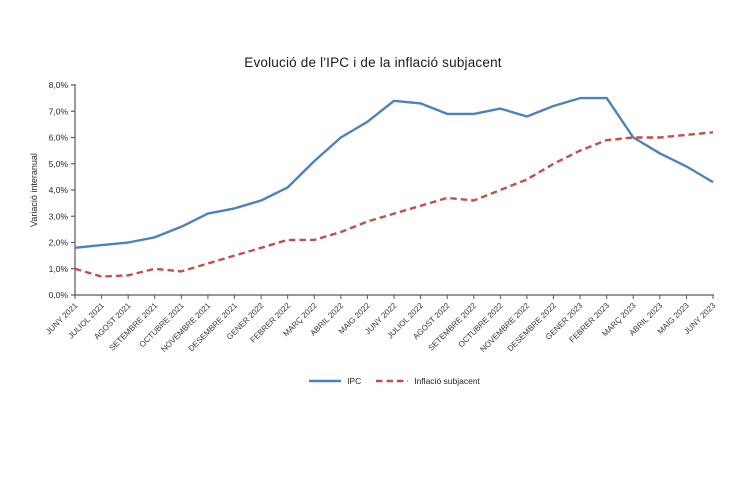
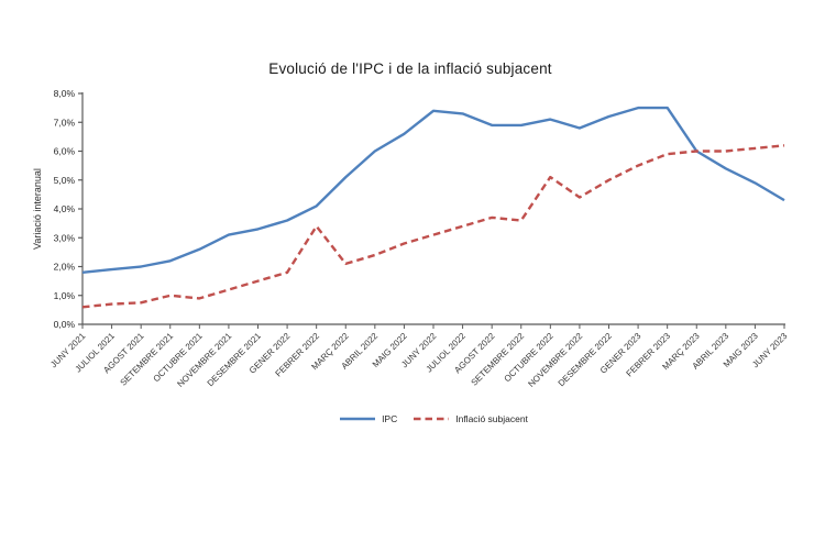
Inflació subjacent/JUNY 2021: 1,0% -> 0,6%
Inflació subjacent/FEBRER 2022: 2,1% -> 3,4%
Inflació subjacent/OCTUBRE 2022: 4,0% -> 5,1%
